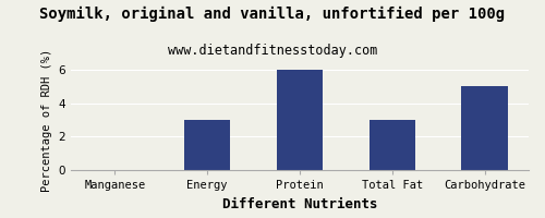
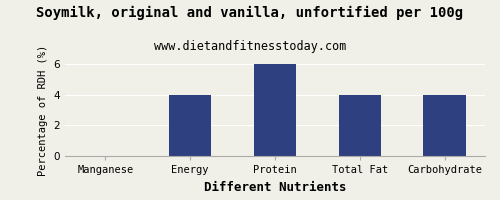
Energy: 3 -> 4
Total Fat: 3 -> 4
Carbohydrate: 5 -> 4
